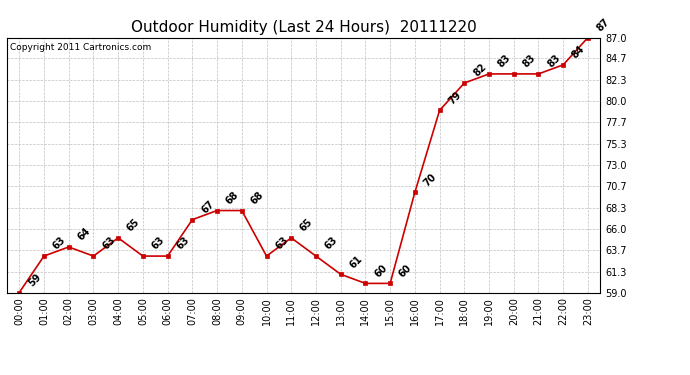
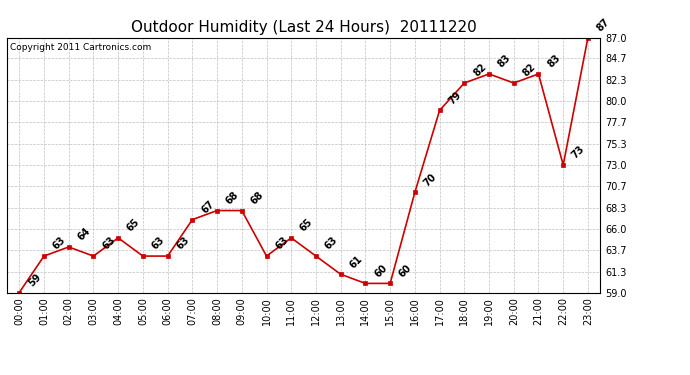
20:00: 83 -> 82
22:00: 84 -> 73
